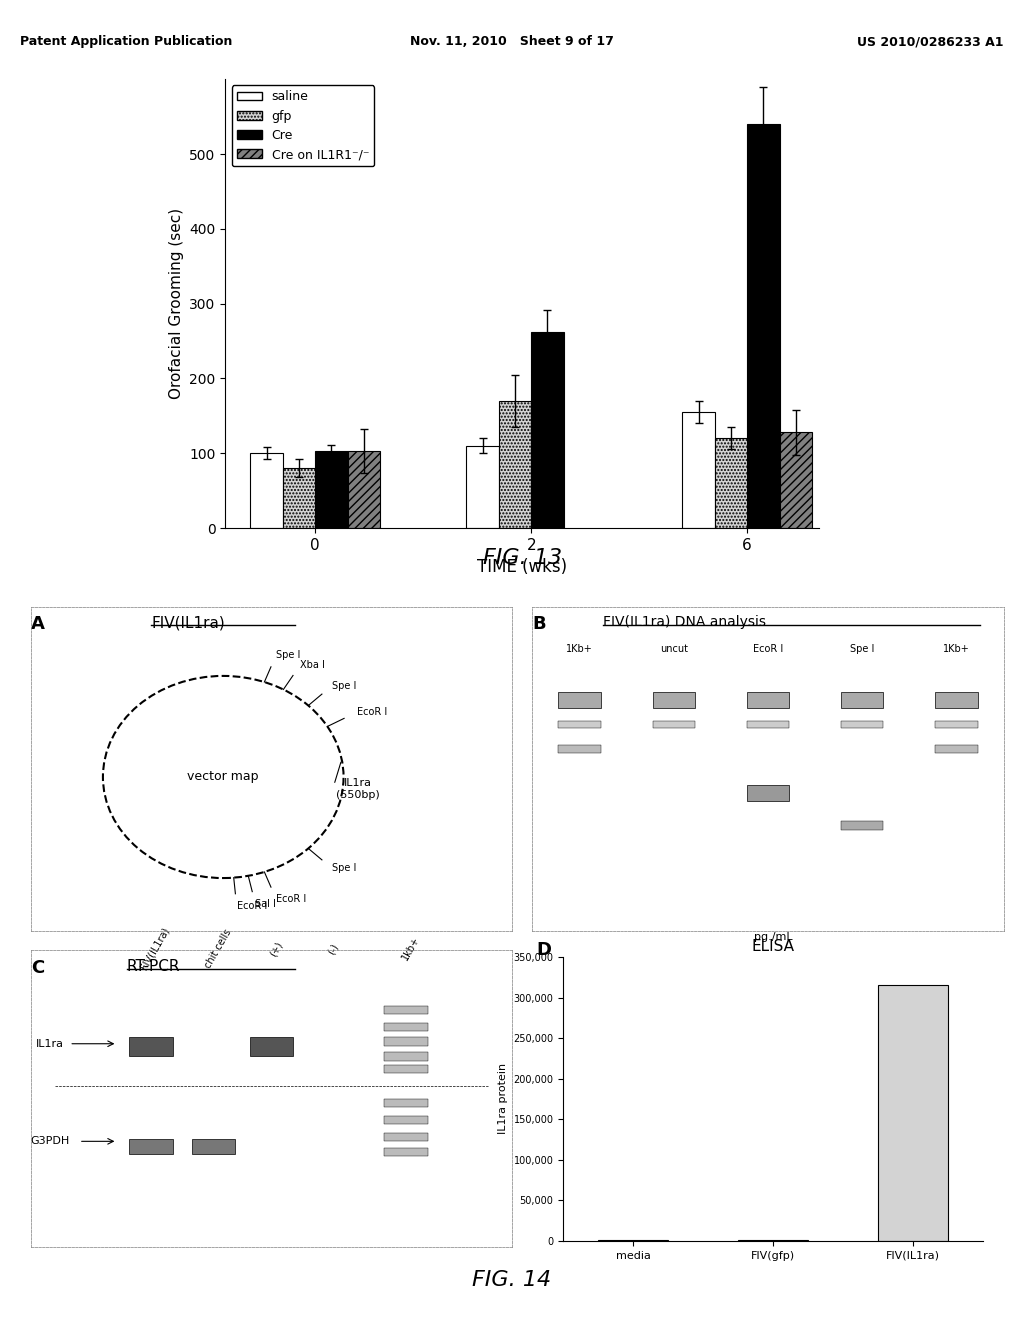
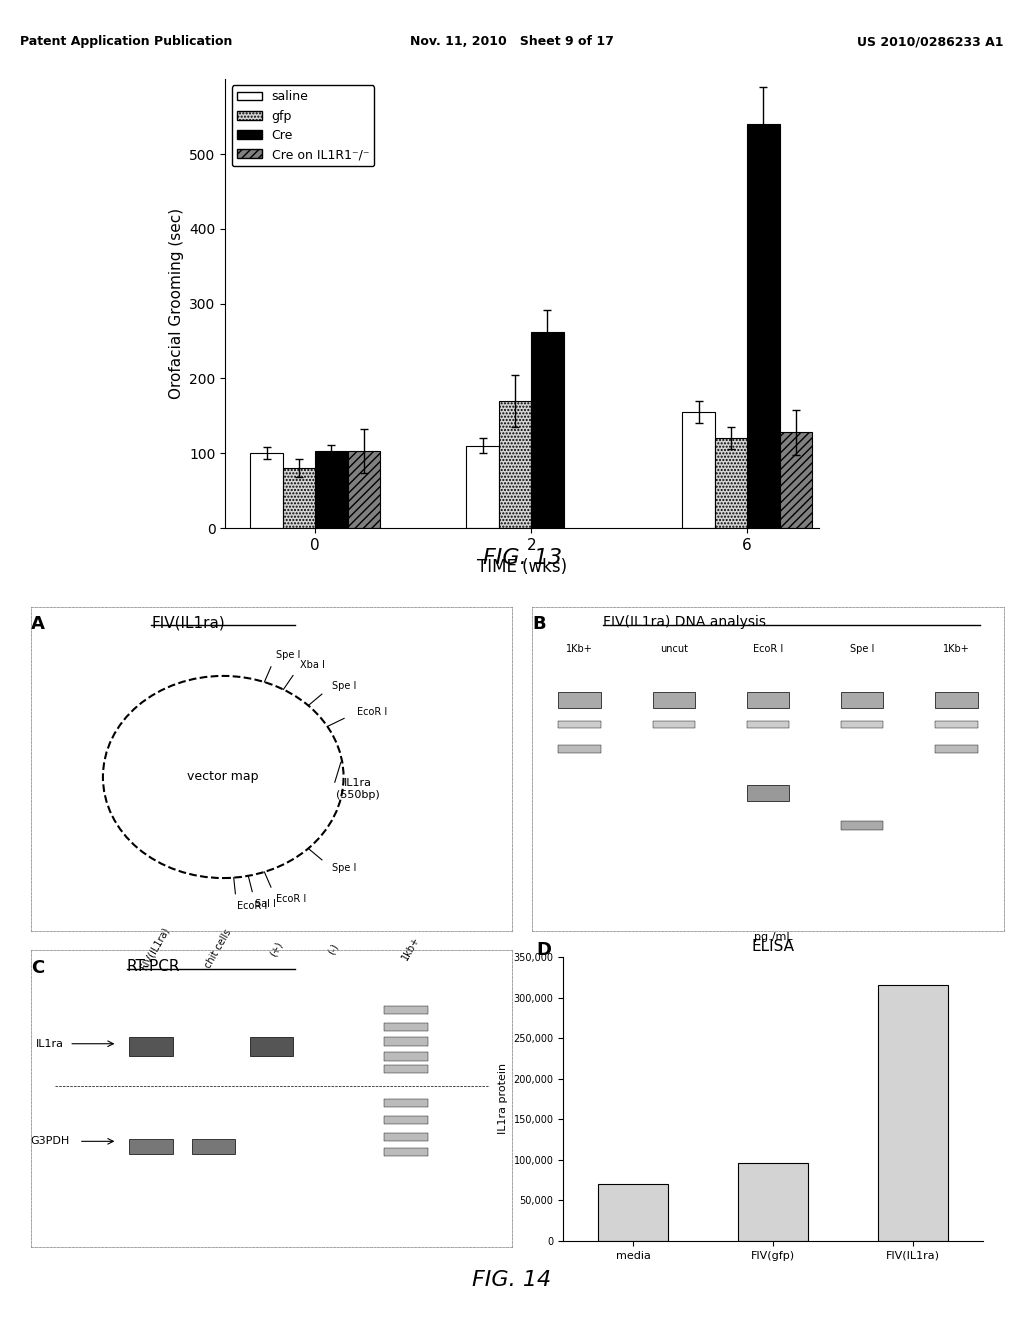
media: 0 -> 70,000
FIV(gfp): 0 -> 96,000
